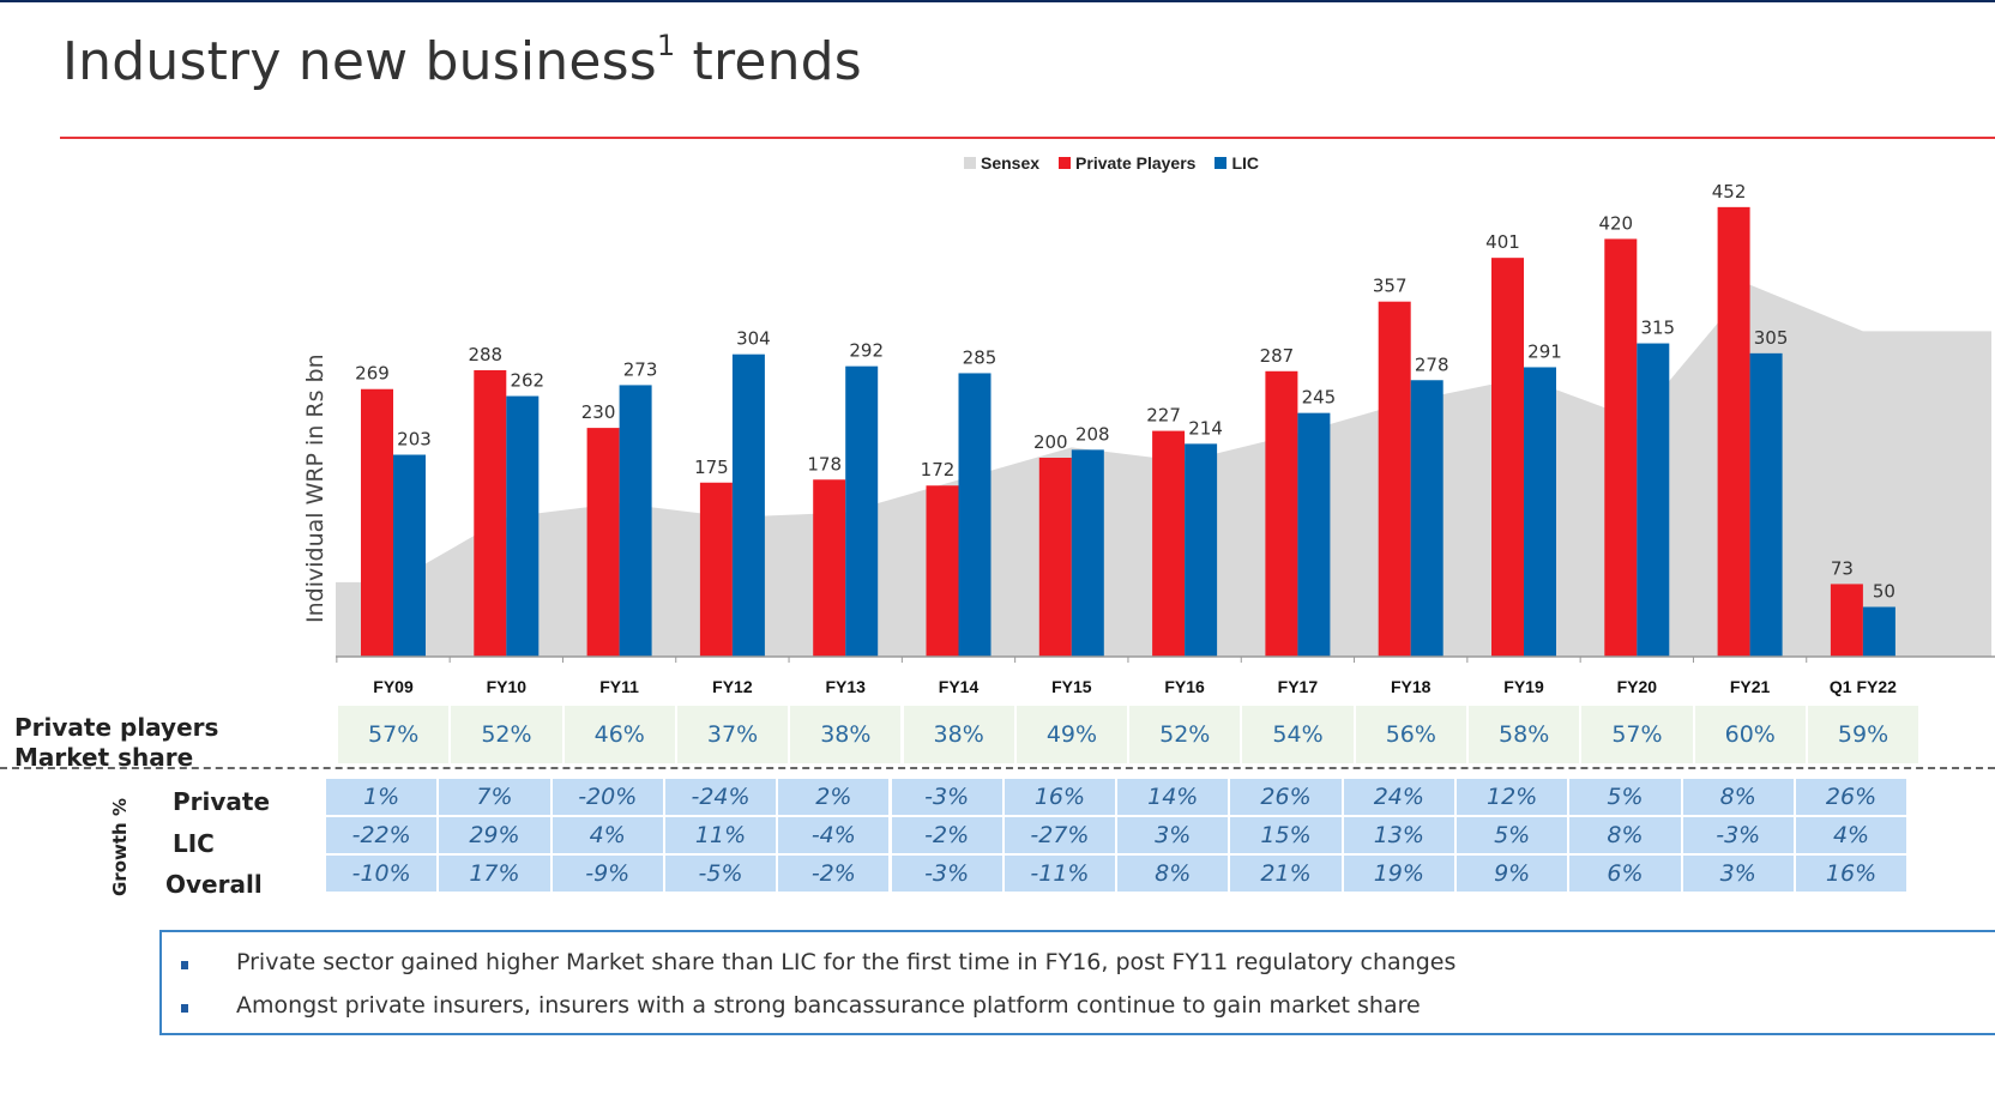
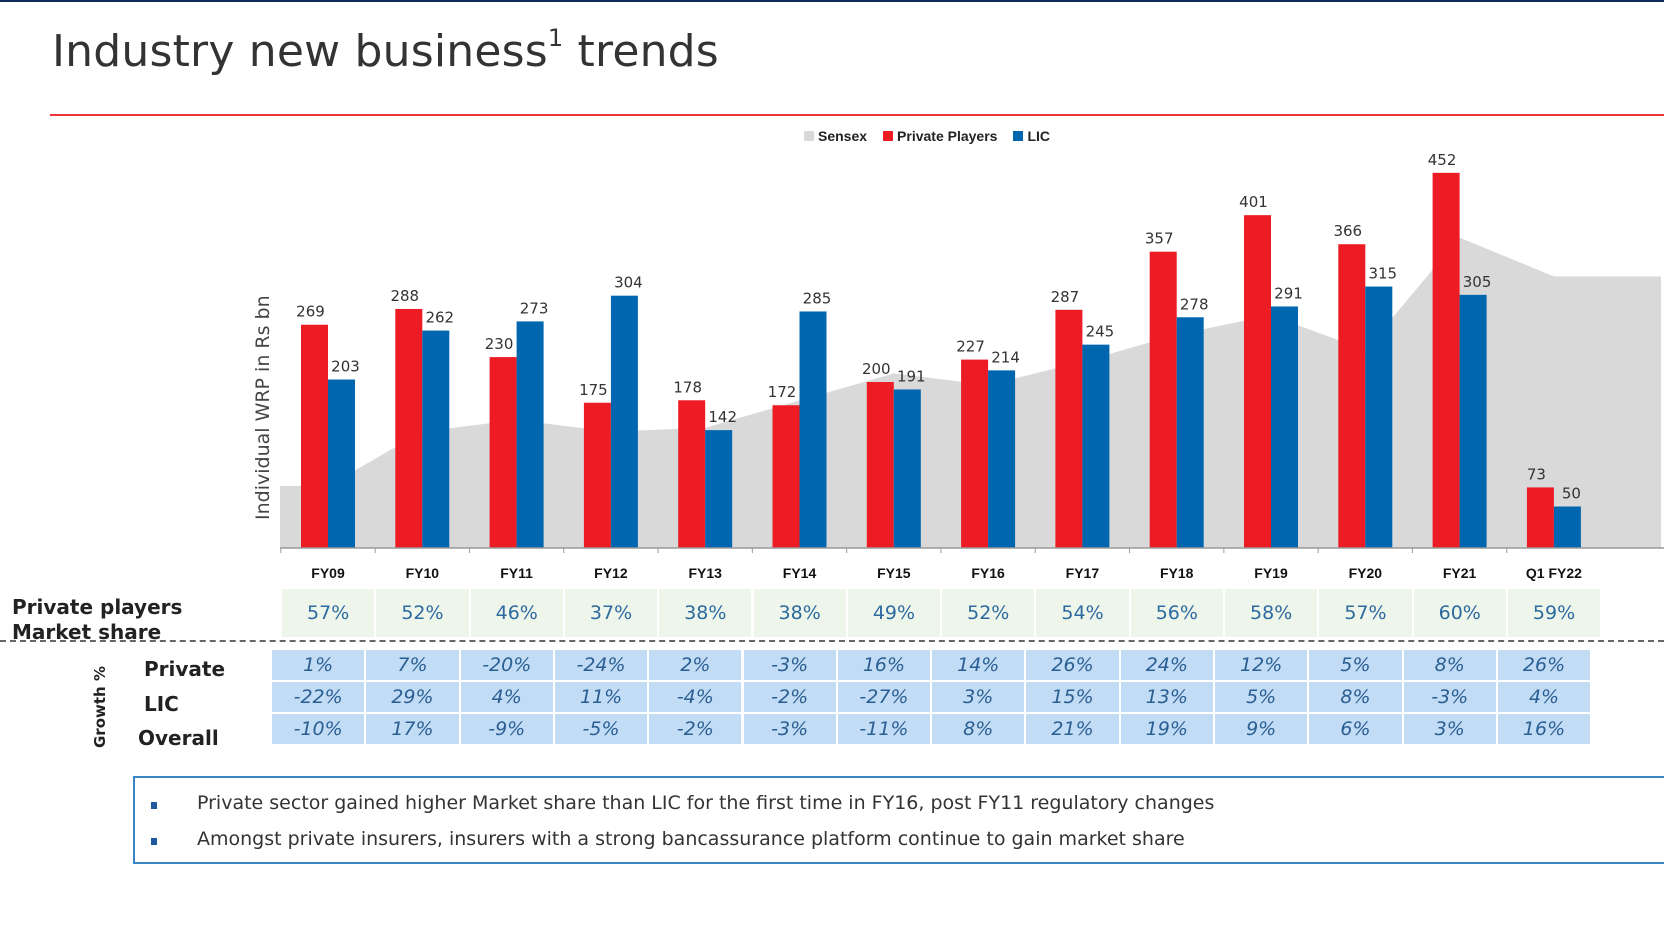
LIC/FY13: 292 -> 142
LIC/FY15: 208 -> 191
Private Players/FY20: 420 -> 366
